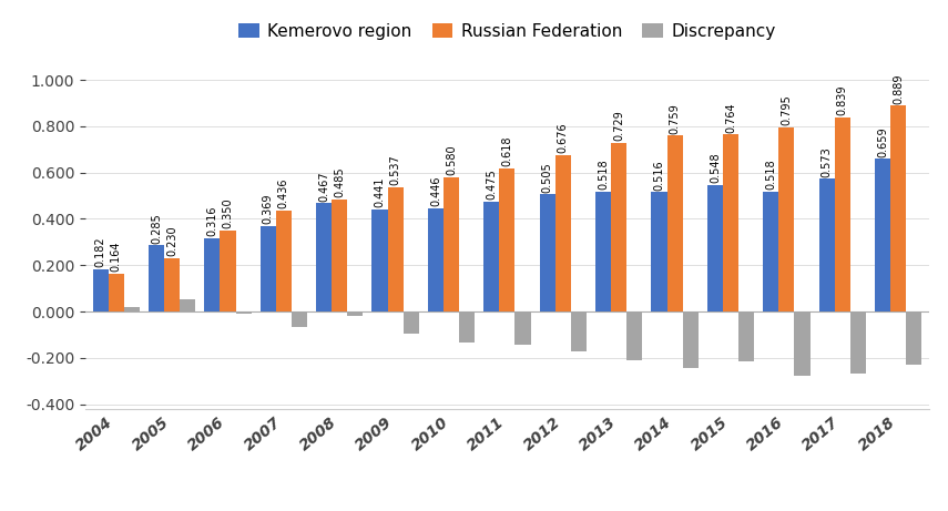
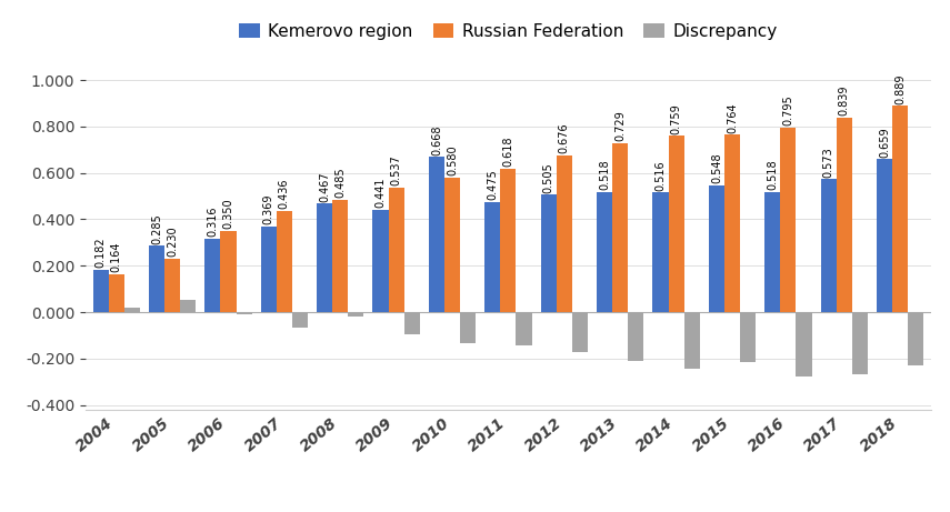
Kemerovo region/2010: 0.446 -> 0.668
